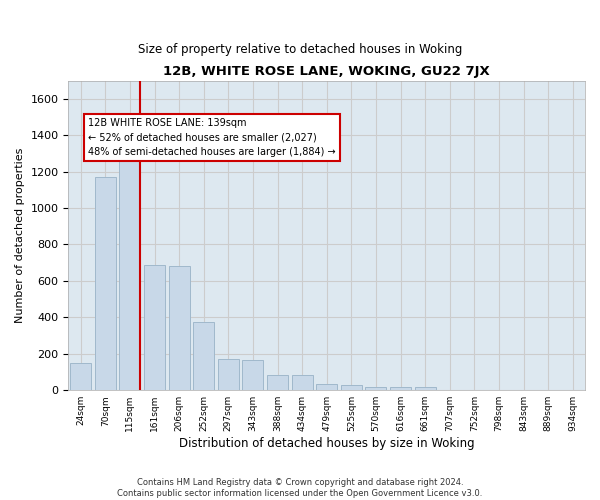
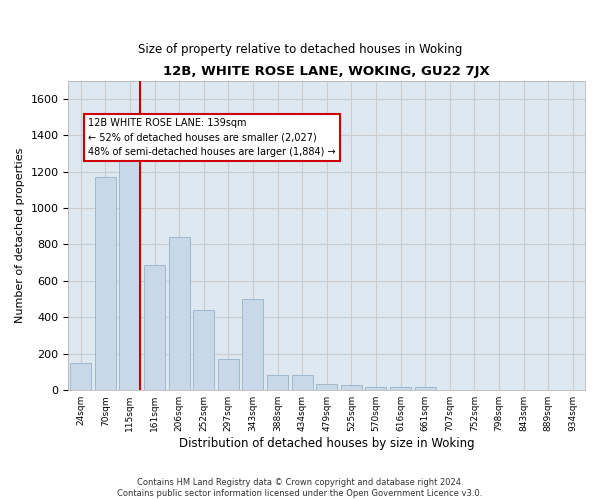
206sqm: 680 -> 840
252sqm: 380 -> 440
343sqm: 160 -> 500
